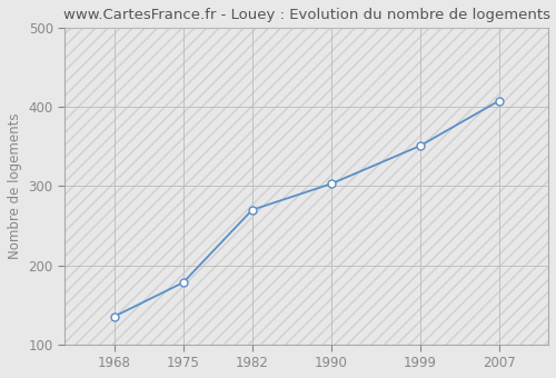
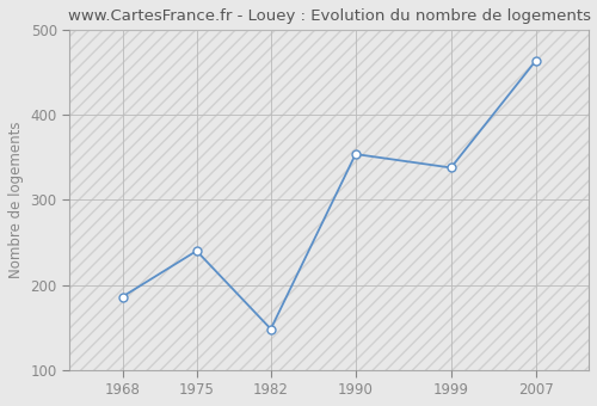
1968: 135 -> 186
1975: 178 -> 240
1982: 270 -> 148
1990: 303 -> 354
1999: 351 -> 338
2007: 408 -> 464
